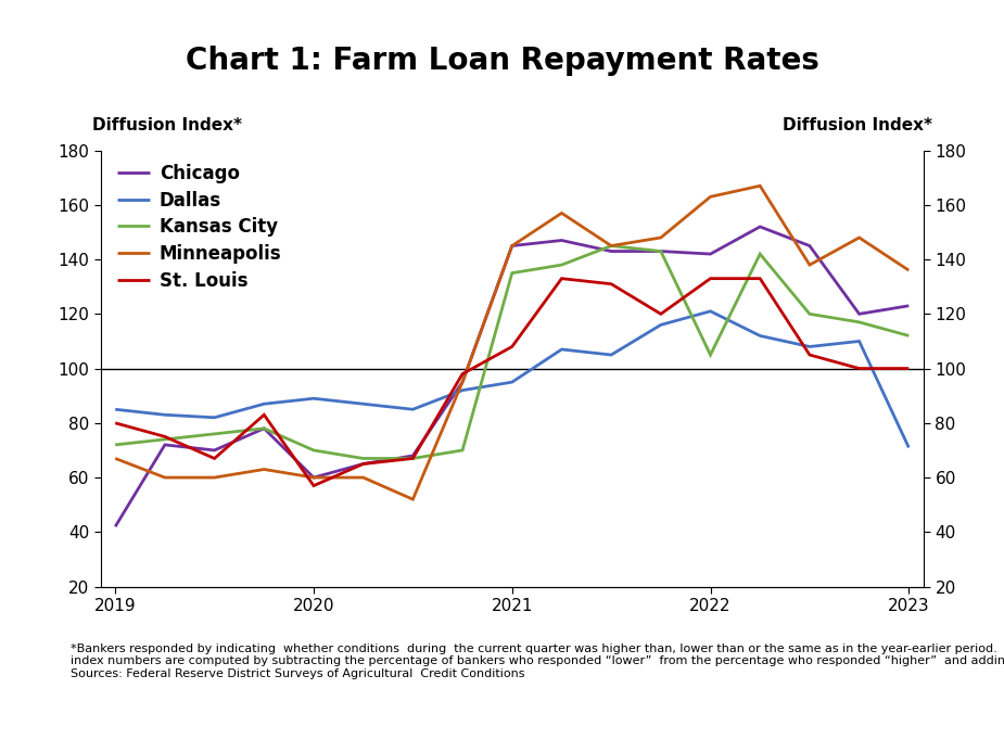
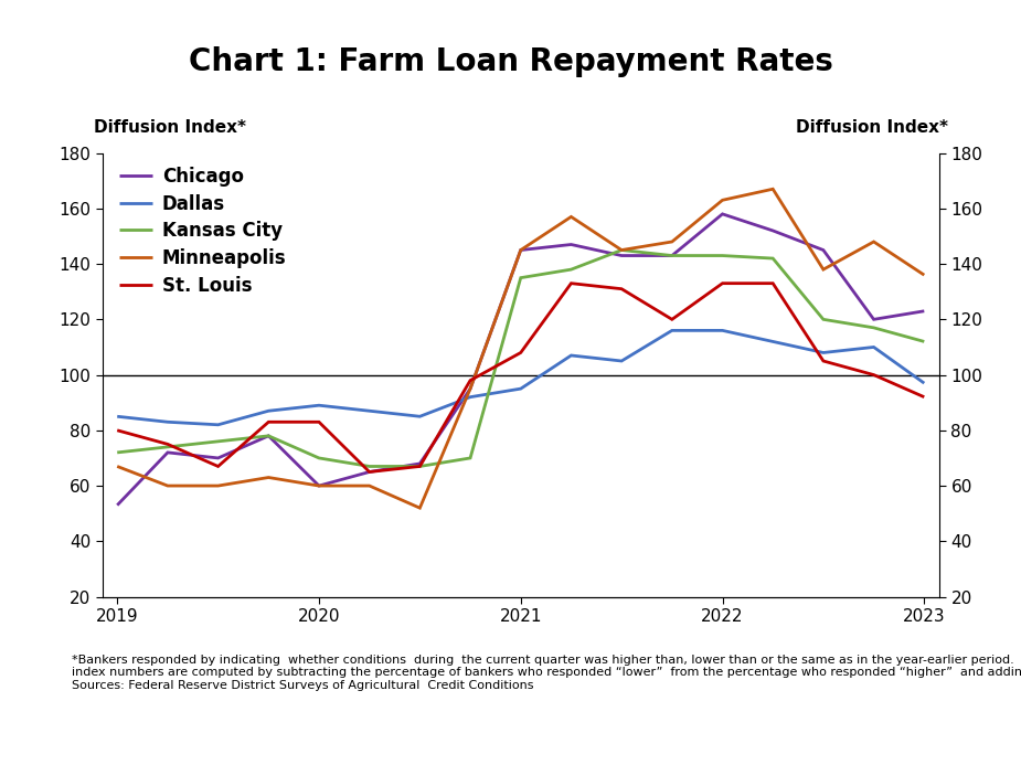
Chicago/2019: 42 -> 53
St. Louis/2020: 57 -> 83
Chicago/2022: 142 -> 158
Dallas/2022: 121 -> 116
Kansas City/2022: 105 -> 143
Dallas/2023: 71 -> 97
St. Louis/2023: 100 -> 92
